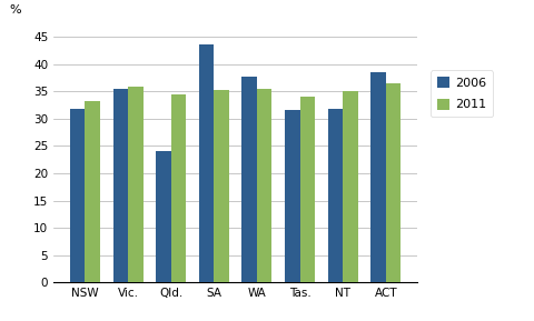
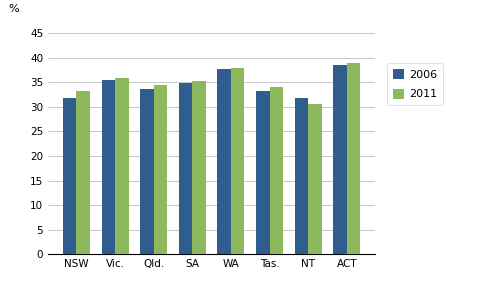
2006/Qld.: 24.0 -> 33.7
2006/SA: 43.5 -> 34.8
2011/WA: 35.5 -> 37.8
2006/Tas.: 31.5 -> 33.3
2011/NT: 35.0 -> 30.6
2011/ACT: 36.5 -> 38.9
